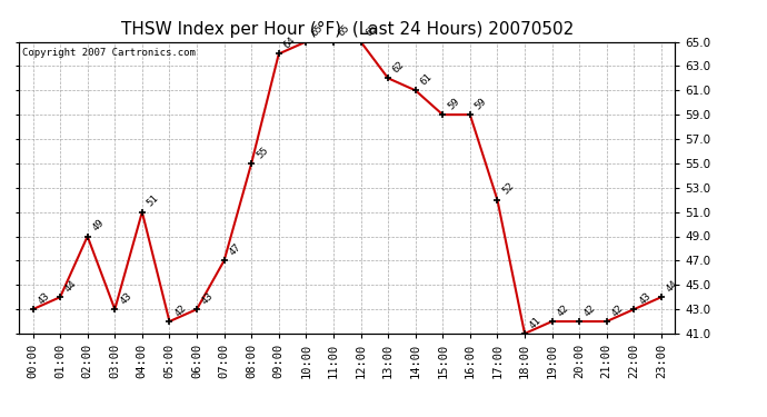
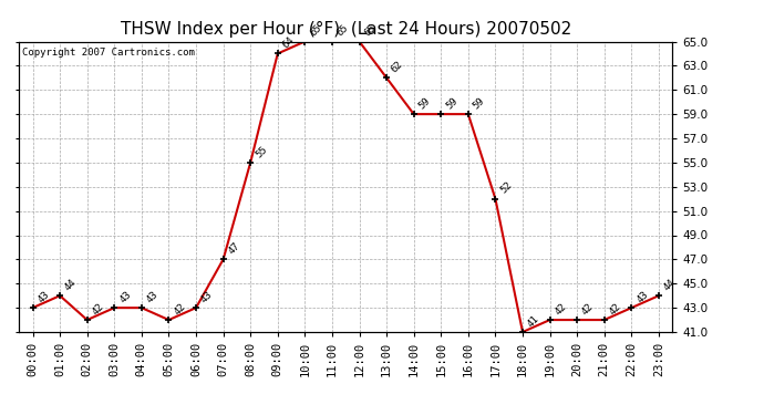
02:00: 49 -> 42
04:00: 51 -> 43
14:00: 61 -> 59
